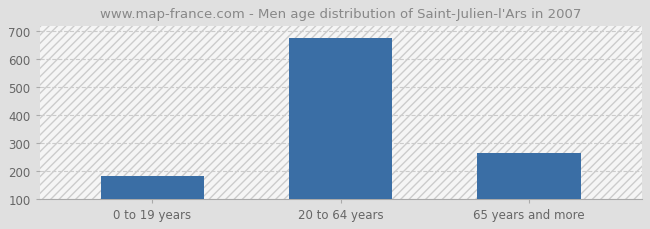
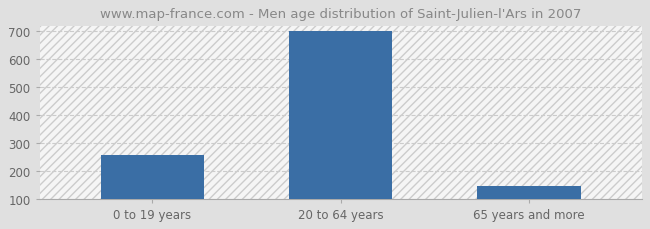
0 to 19 years: 180 -> 255
20 to 64 years: 675 -> 700
65 years and more: 265 -> 145
